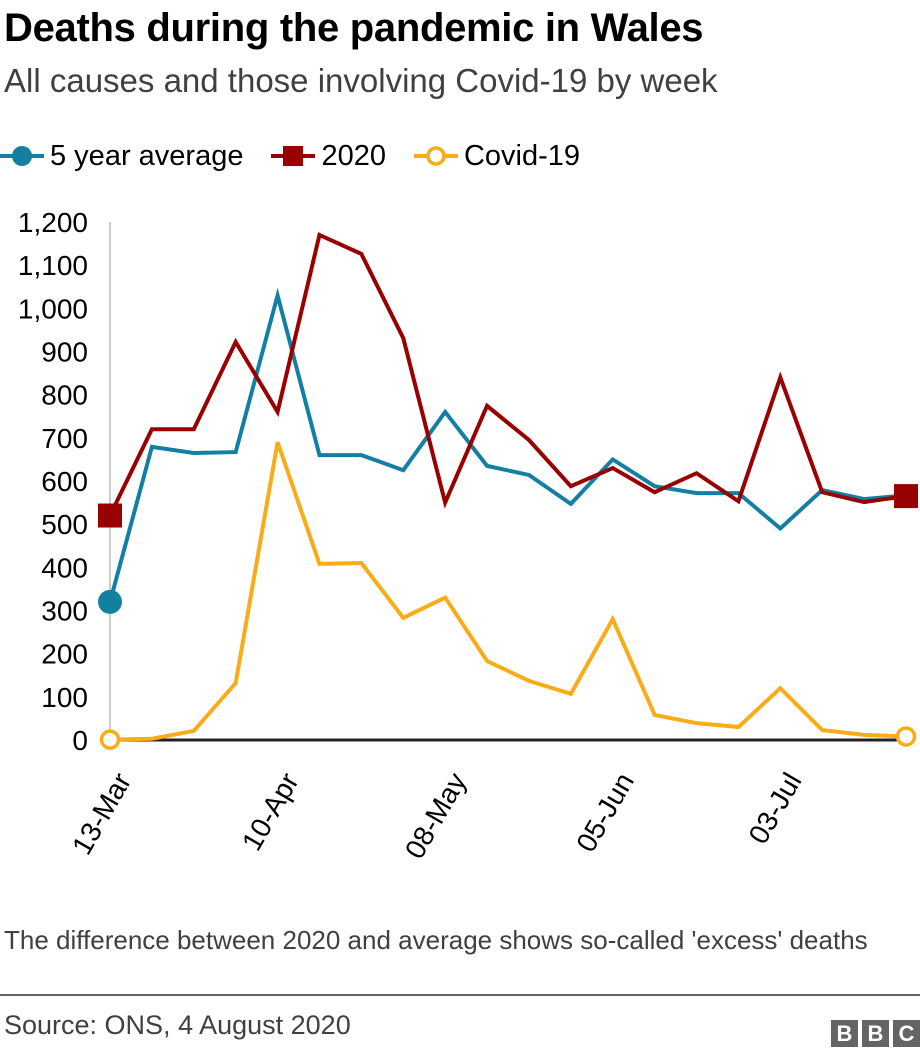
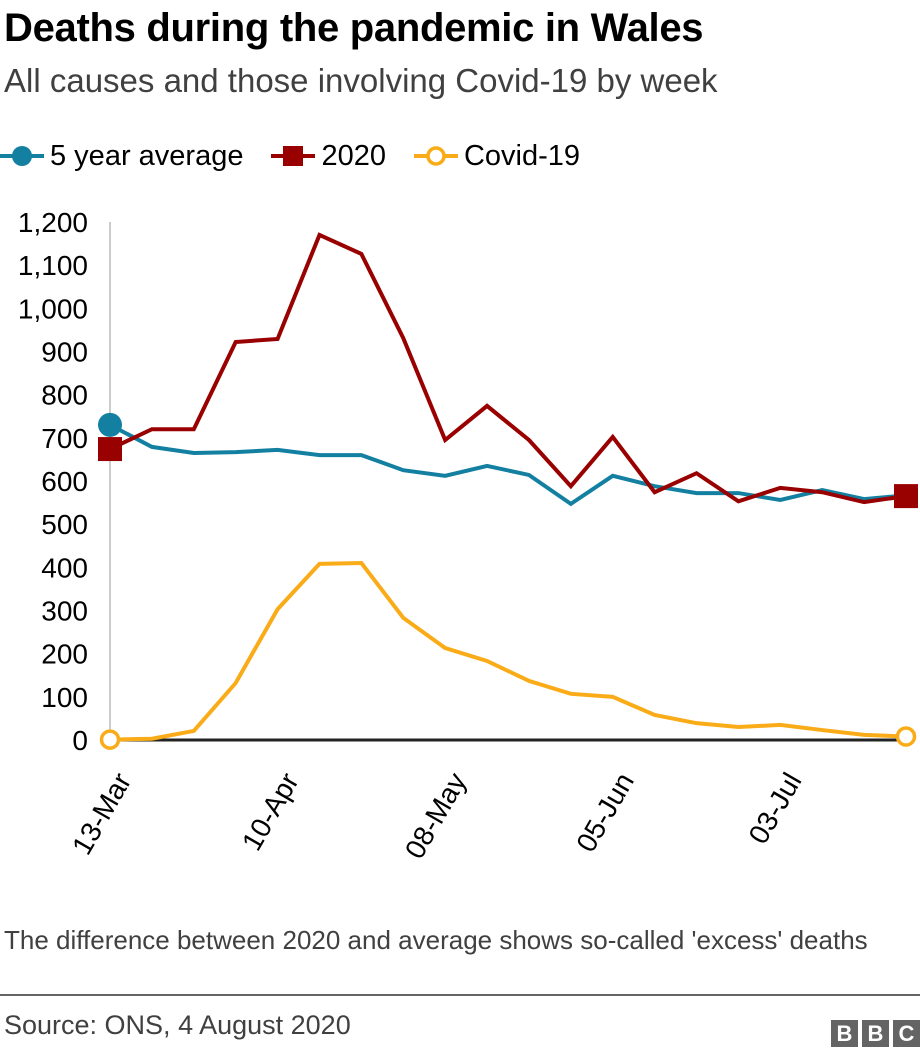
5 year average/13-Mar: 320 -> 730
2020/13-Mar: 520 -> 670
5 year average/10-Apr: 1030 -> 670
2020/10-Apr: 760 -> 930
Covid-19/10-Apr: 690 -> 300
5 year average/08-May: 760 -> 610
2020/08-May: 550 -> 700
Covid-19/08-May: 330 -> 210
5 year average/05-Jun: 650 -> 610
2020/05-Jun: 630 -> 700
Covid-19/05-Jun: 280 -> 100
5 year average/03-Jul: 490 -> 560
2020/03-Jul: 840 -> 580
Covid-19/03-Jul: 120 -> 40
